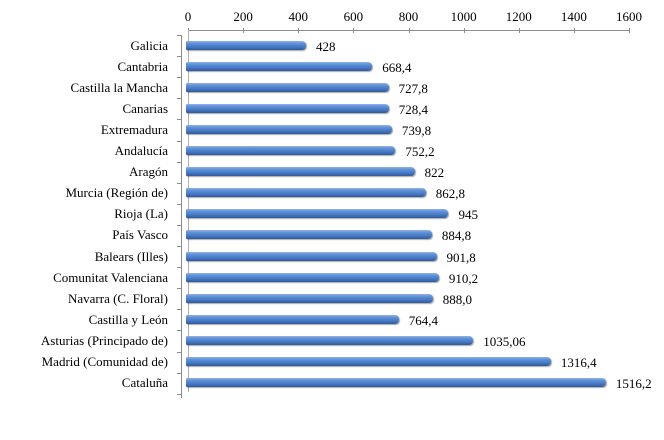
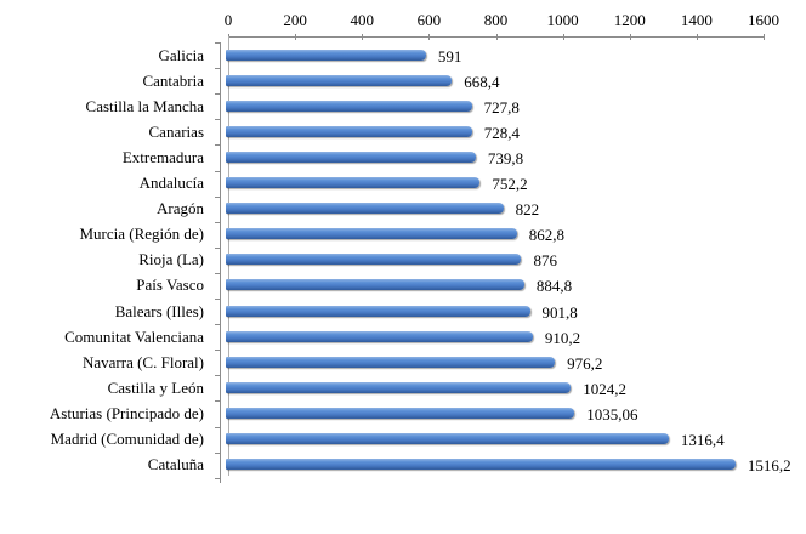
Galicia: 428 -> 591
Rioja (La): 945 -> 876
Navarra (C. Floral): 888,0 -> 976,2
Castilla y León: 764,4 -> 1024,2
